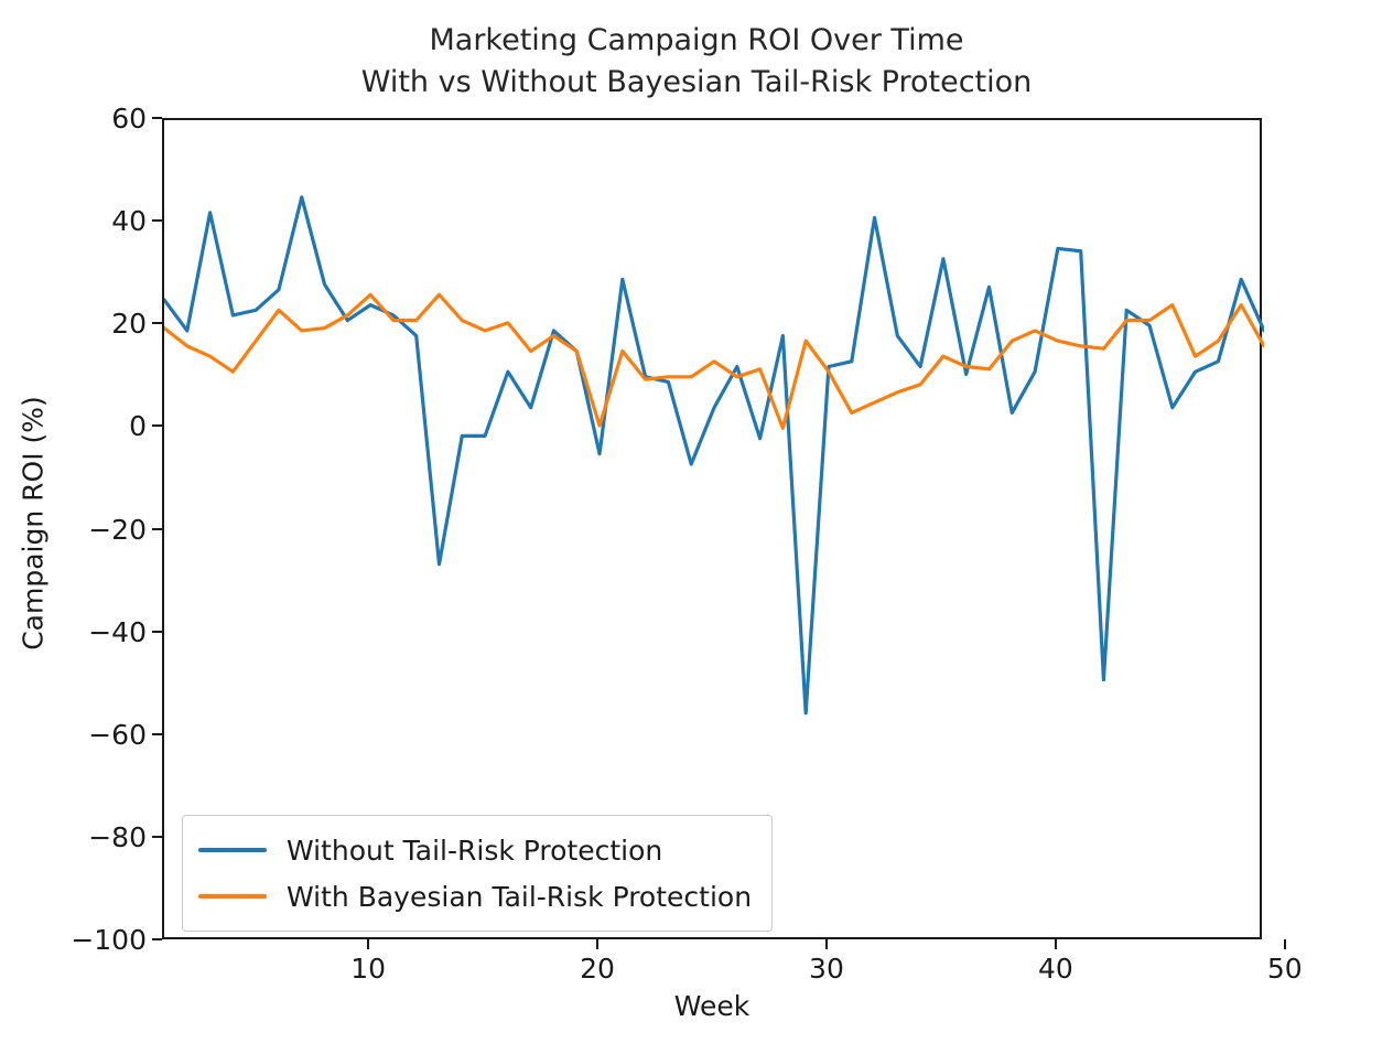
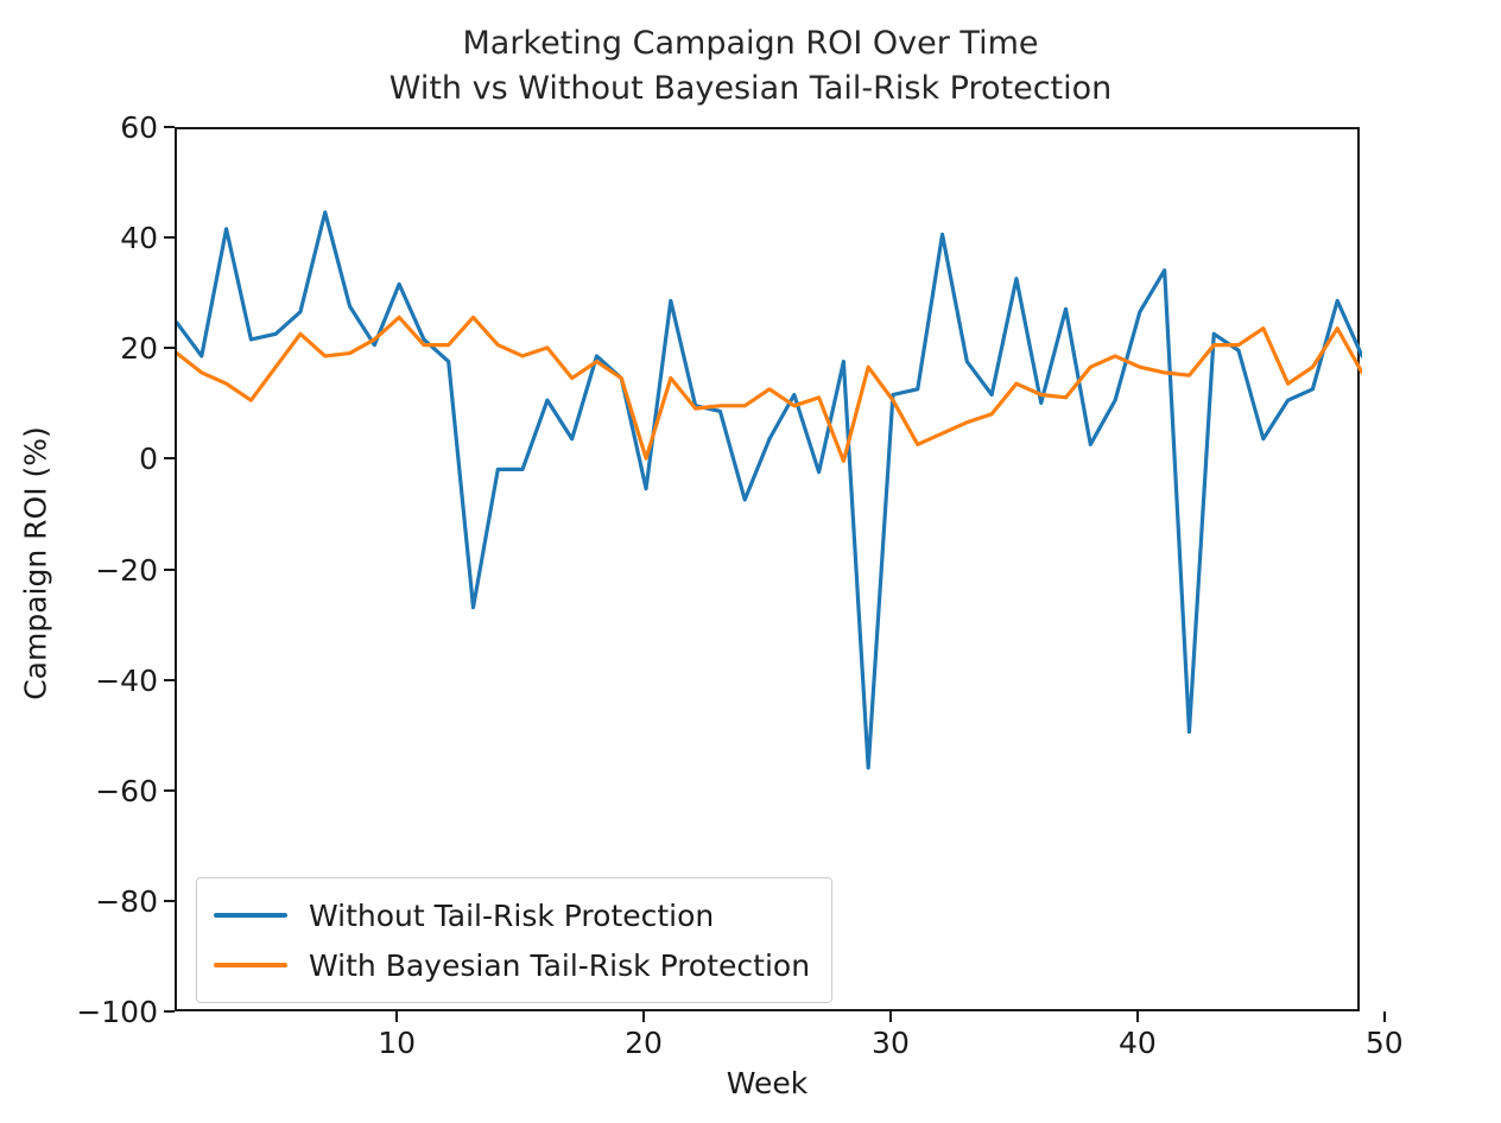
Without Tail-Risk Protection/10: 24 -> 32
Without Tail-Risk Protection/40: 35 -> 27
